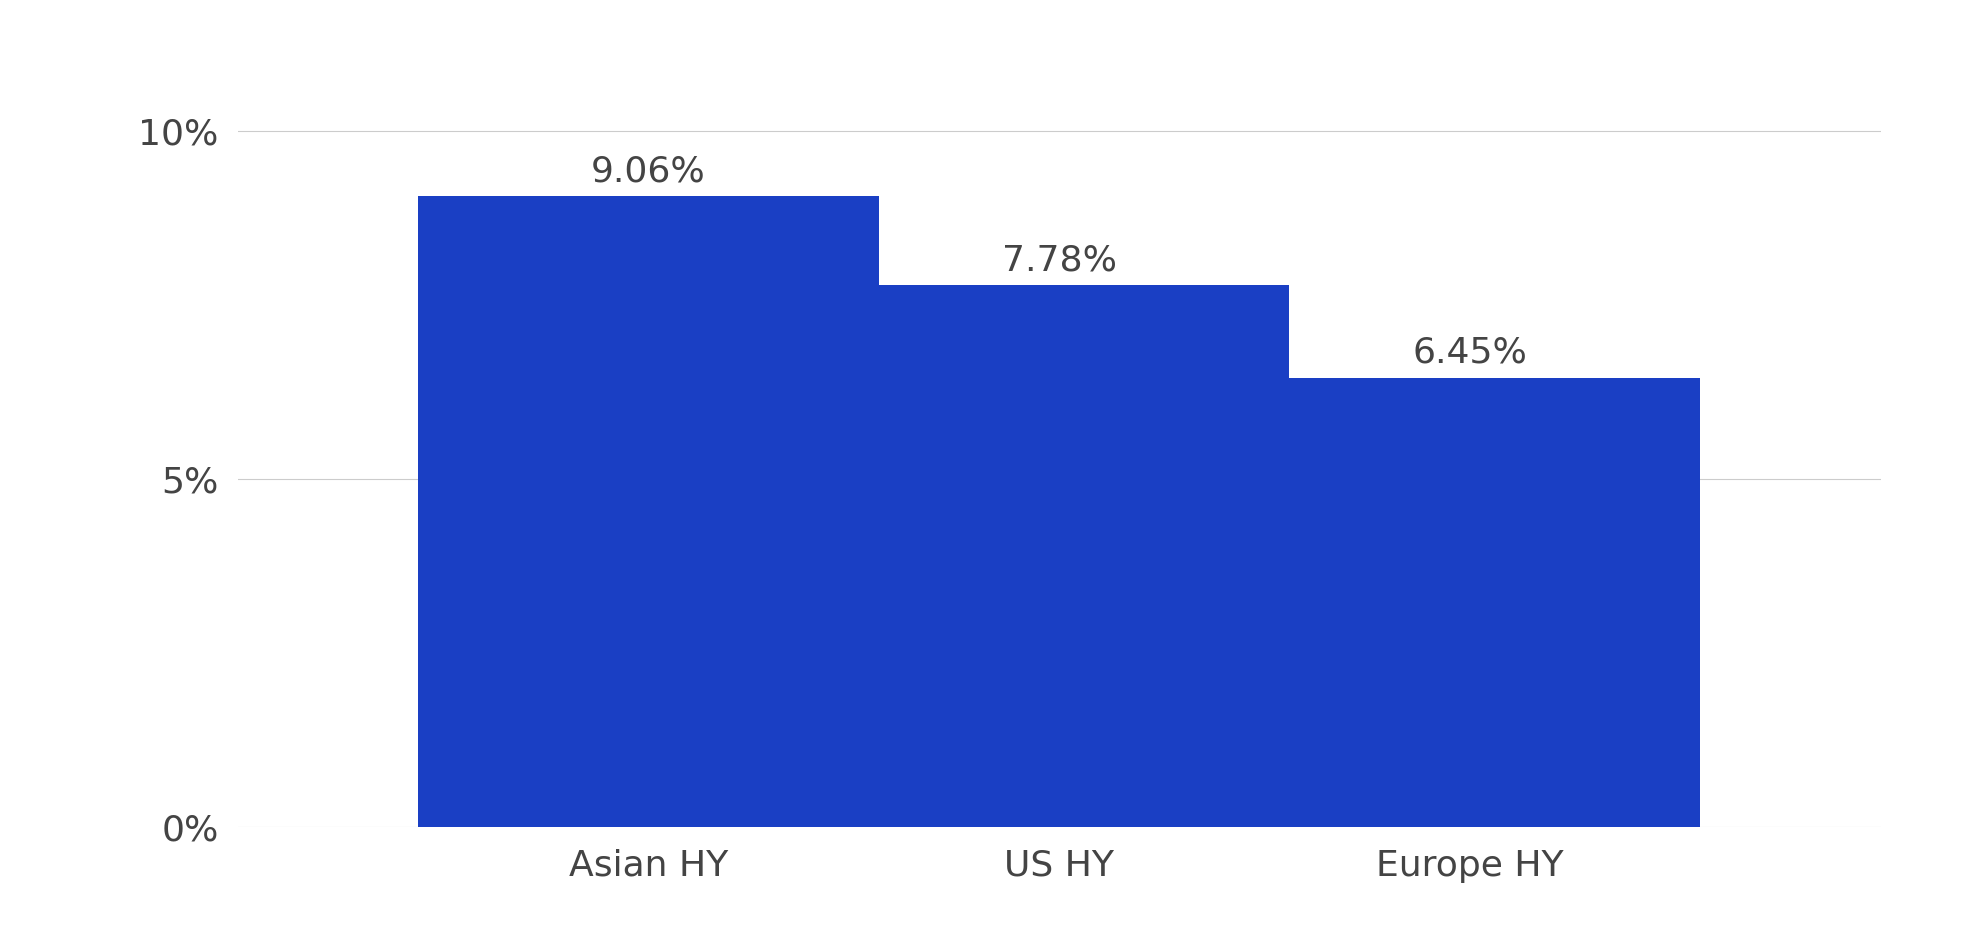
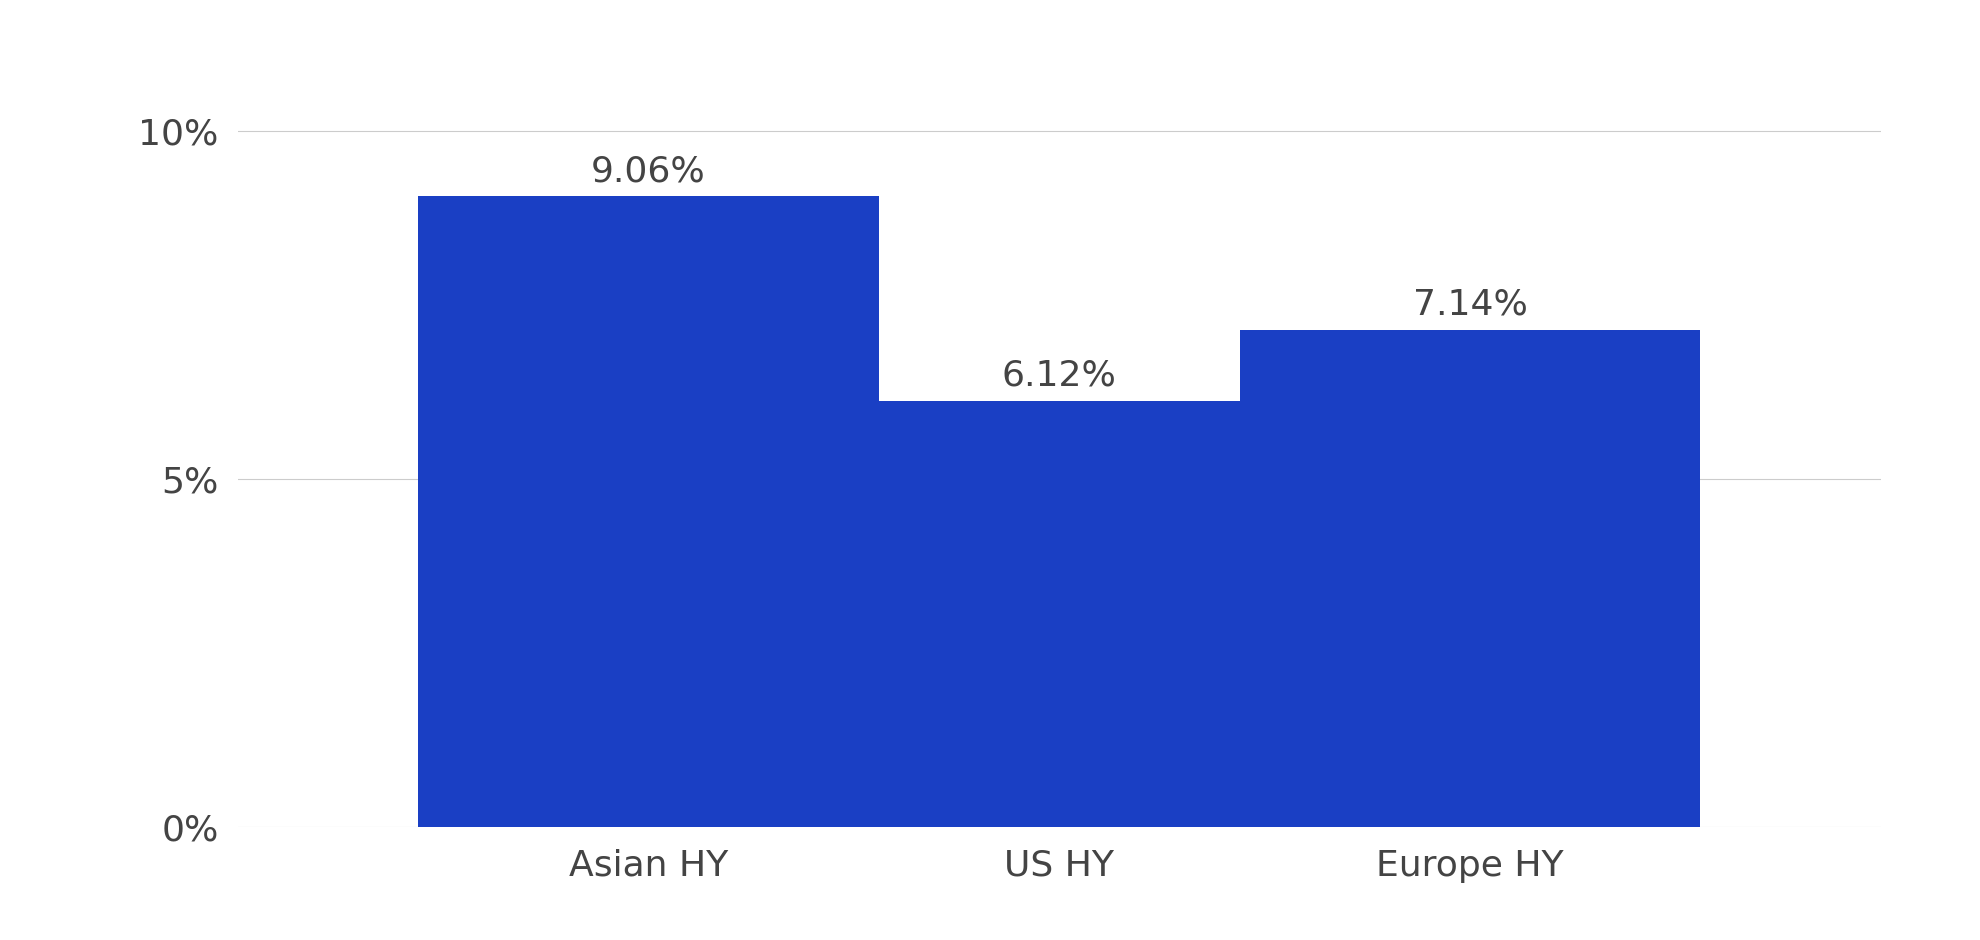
US HY: 7.78% -> 6.12%
Europe HY: 6.45% -> 7.14%
